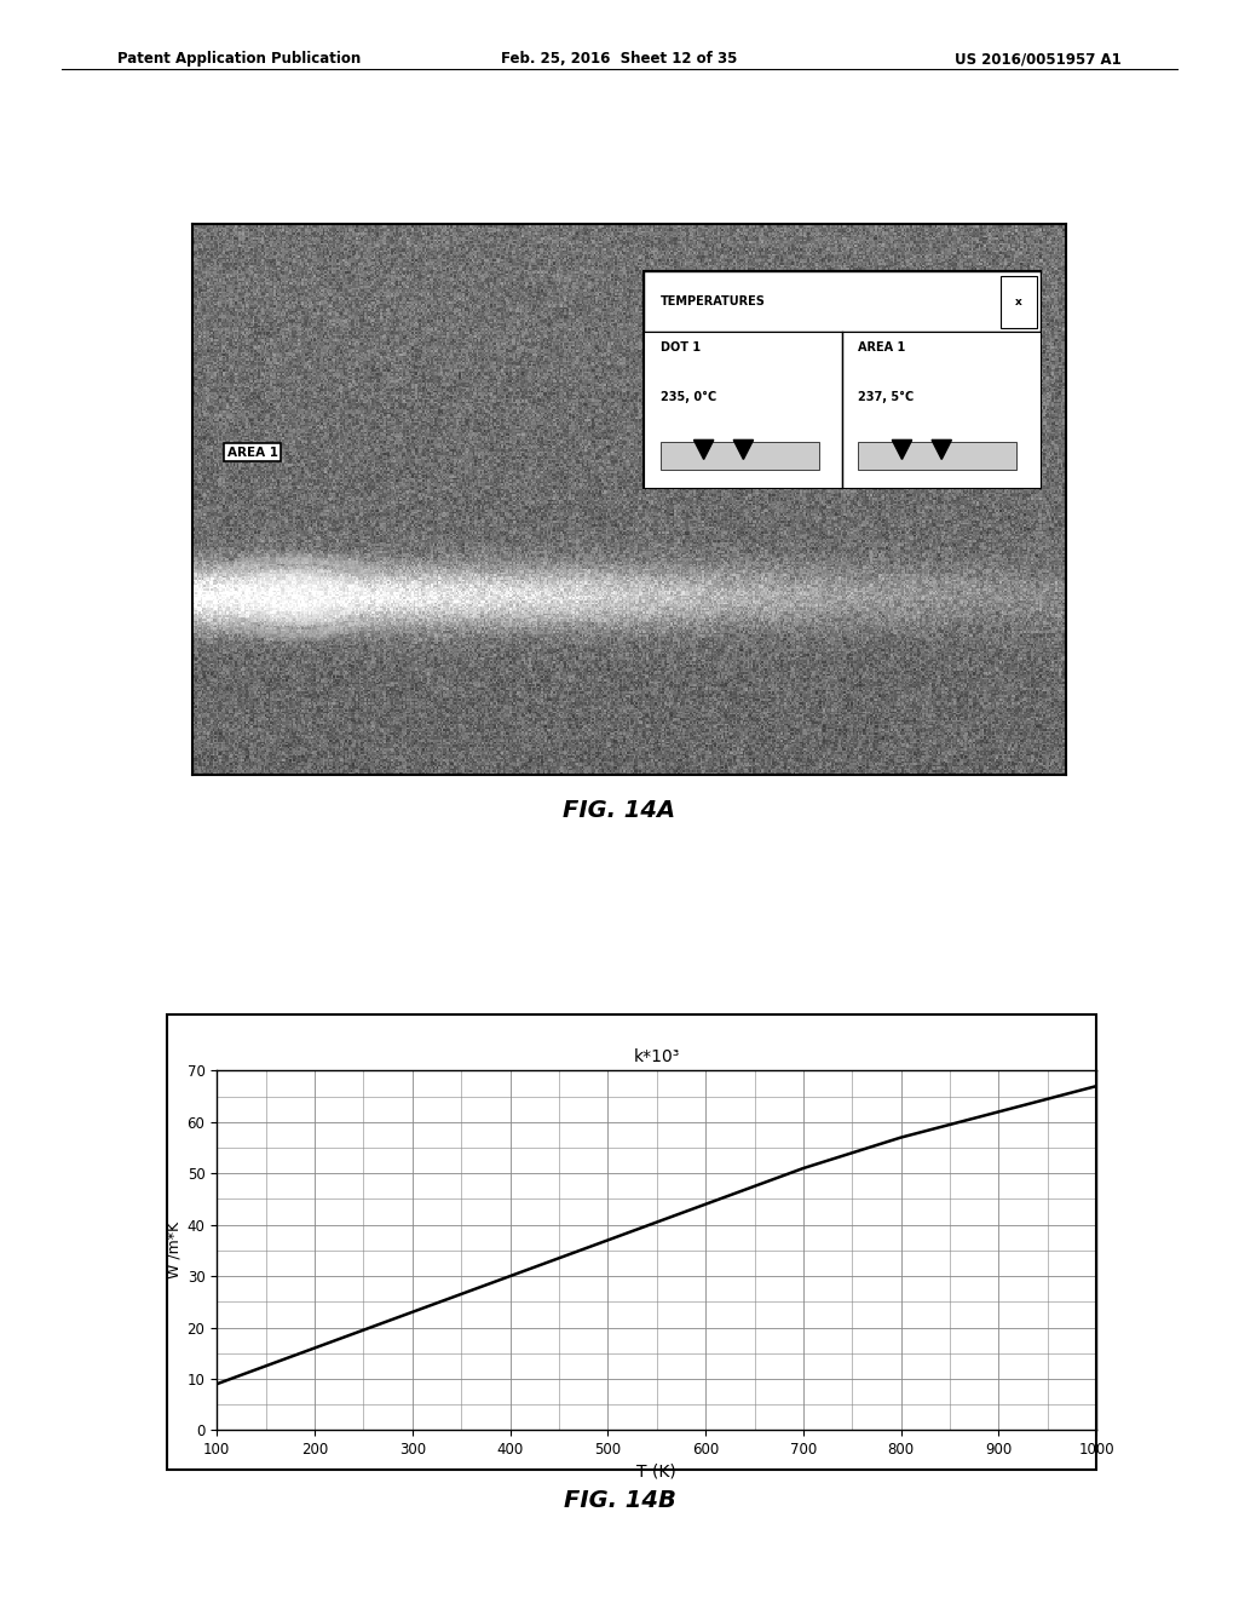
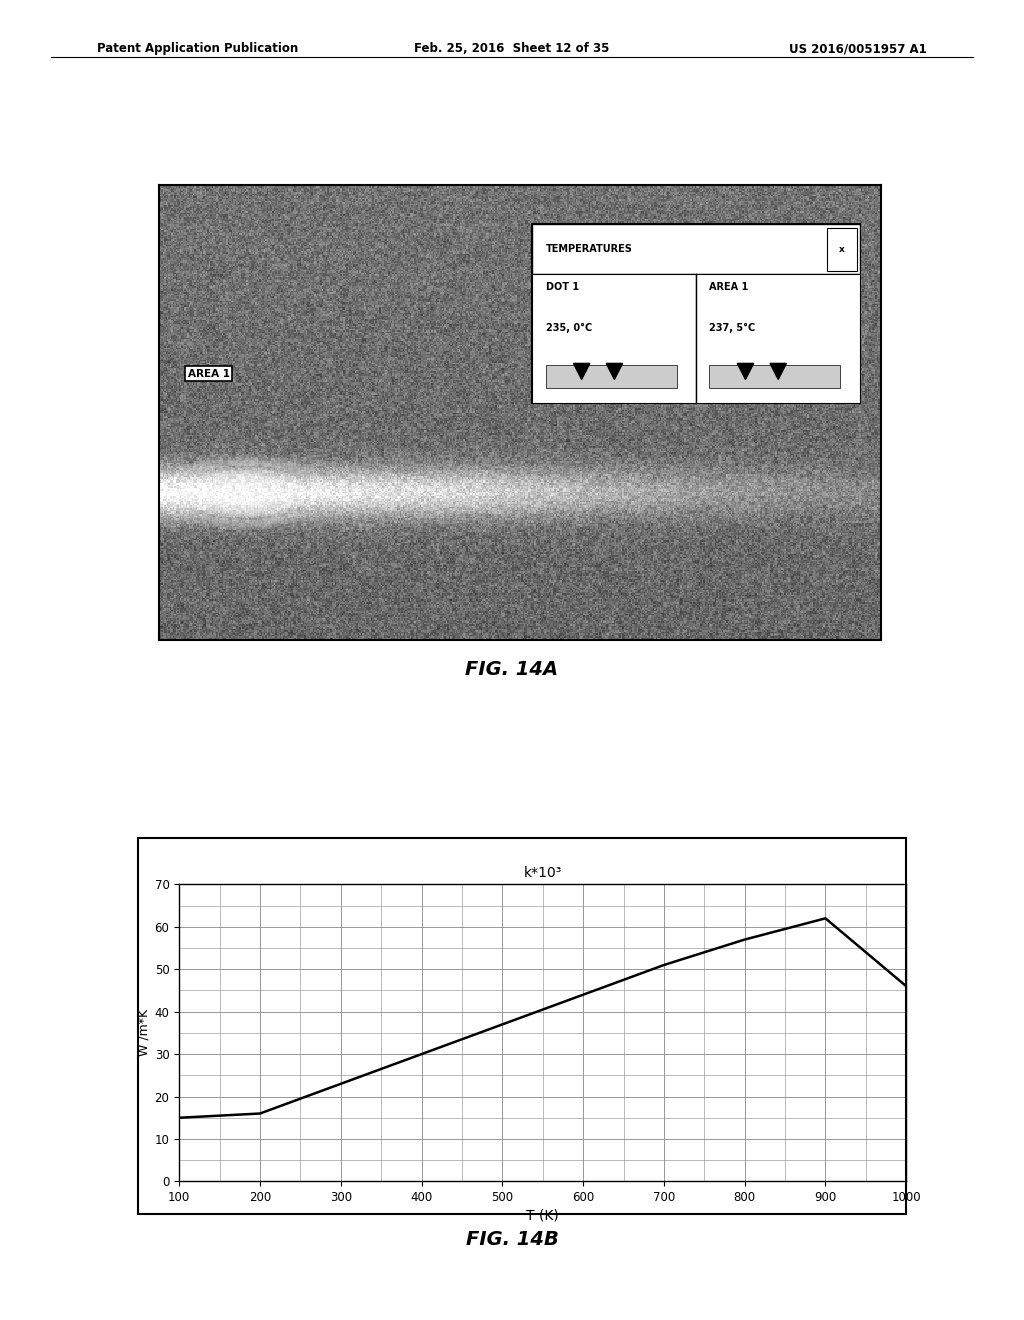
100: 9 -> 15
1000: 67 -> 46
